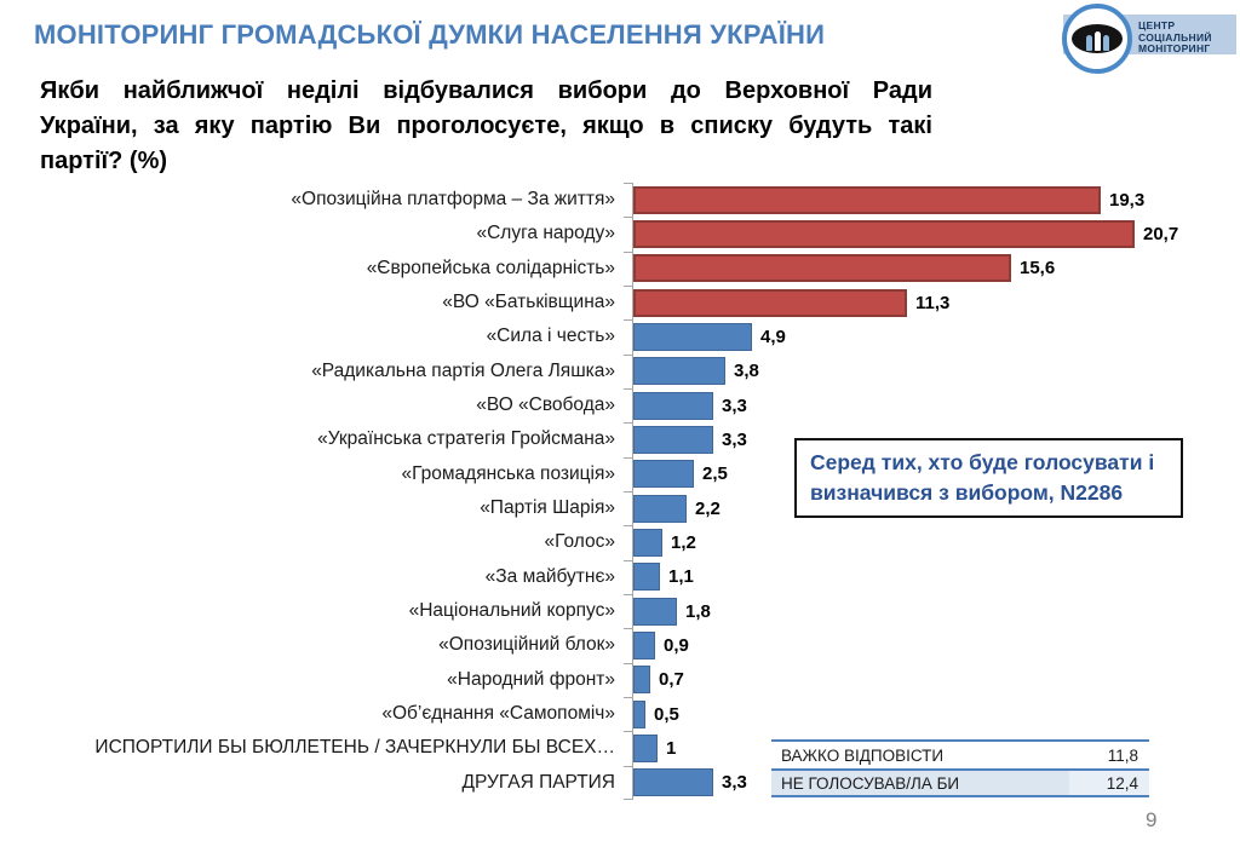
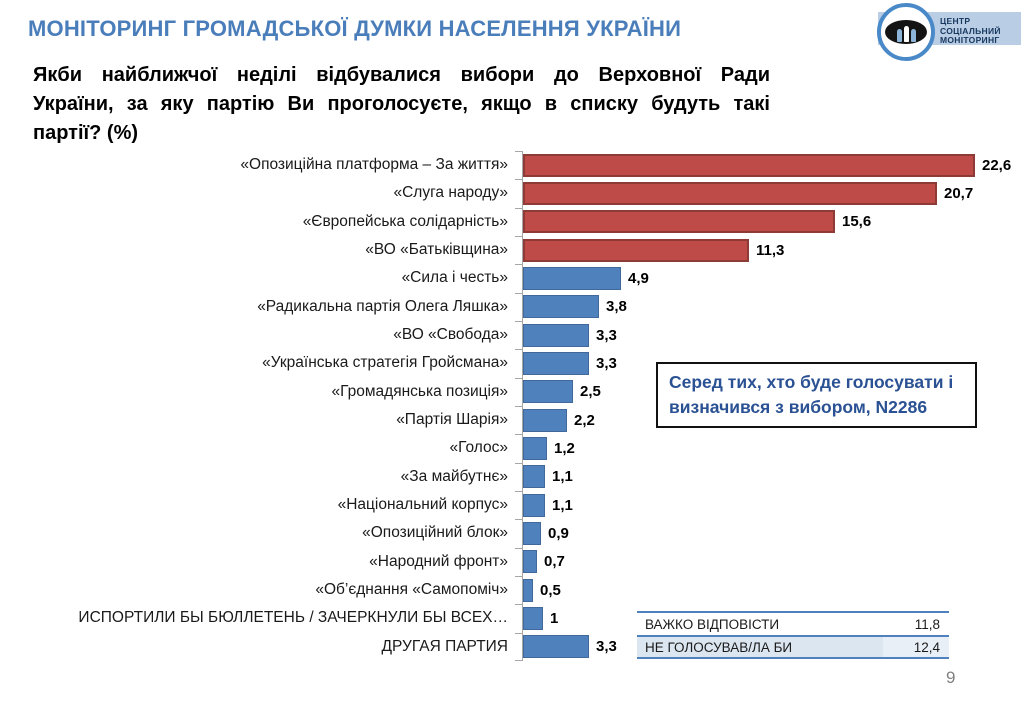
«Опозиційна платформа – За життя»: 19,3 -> 22,6
«Національний корпус»: 1,8 -> 1,1
